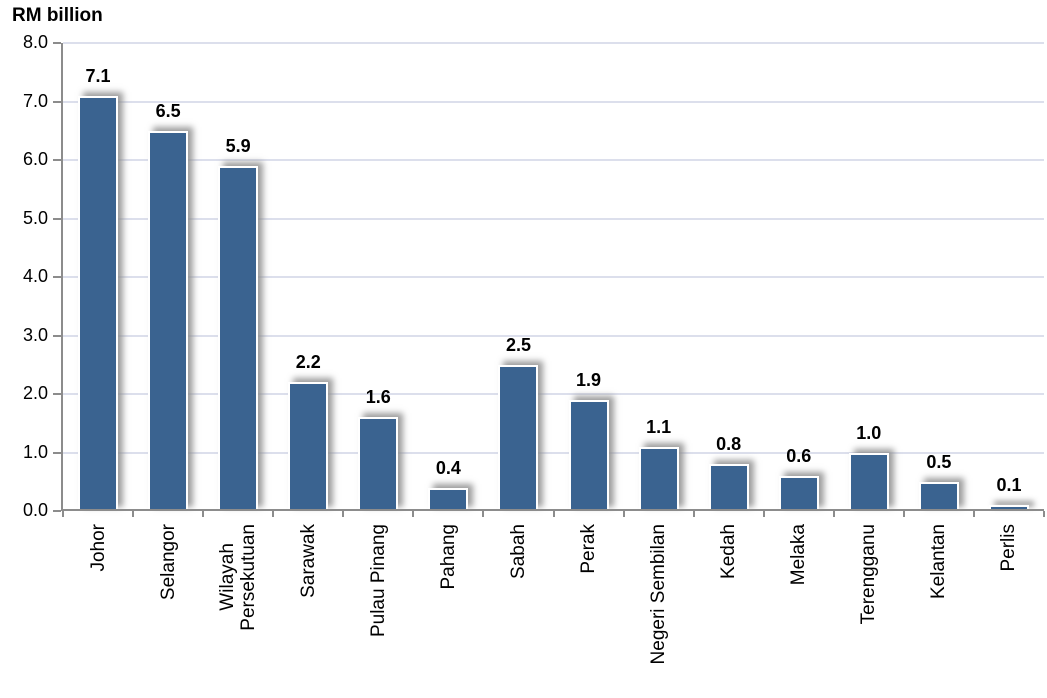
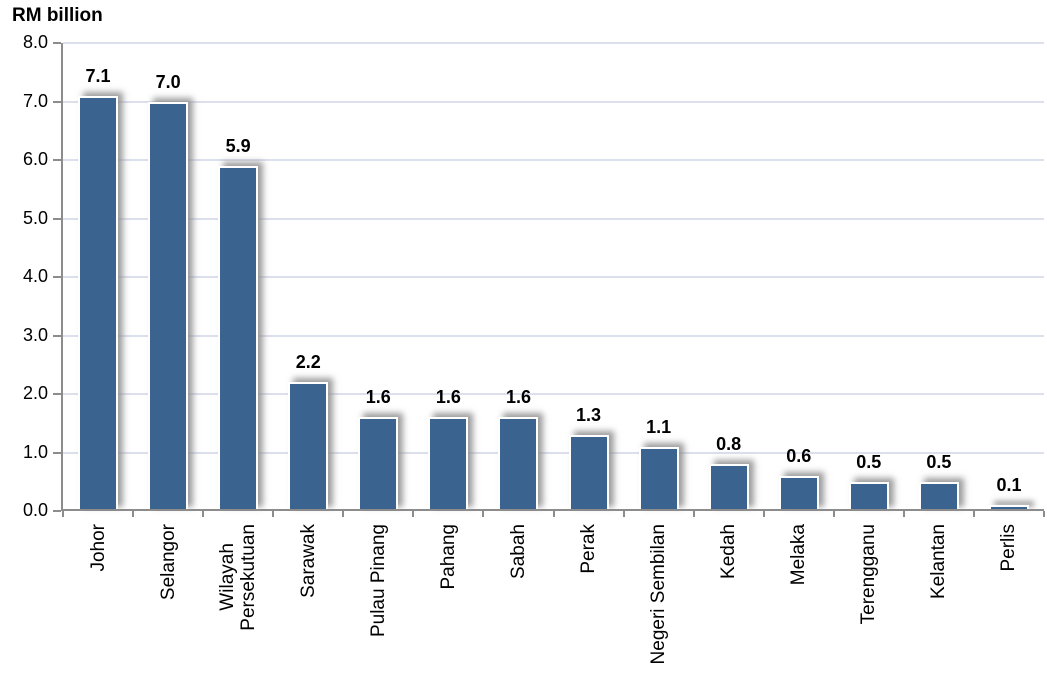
Selangor: 6.5 -> 7.0
Pahang: 0.4 -> 1.6
Sabah: 2.5 -> 1.6
Perak: 1.9 -> 1.3
Terengganu: 1.0 -> 0.5
